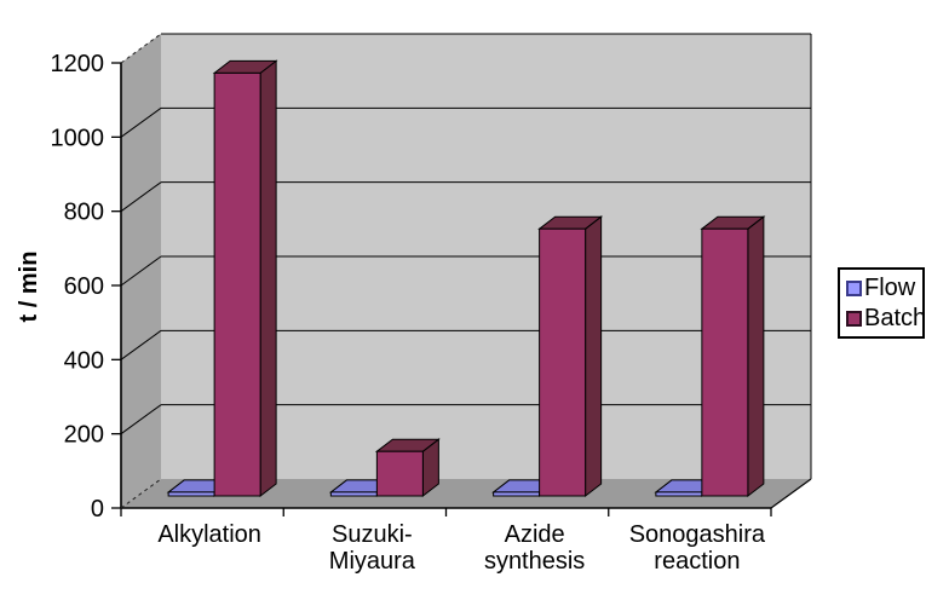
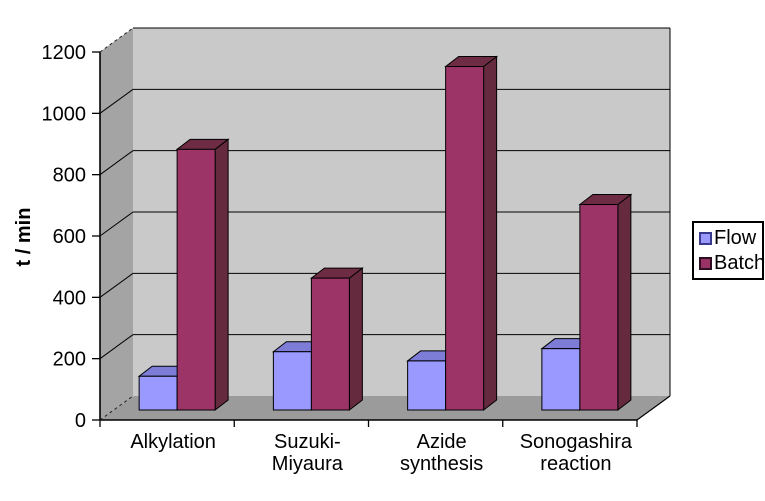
Flow/Alkylation: 10 -> 110
Batch/Alkylation: 1140 -> 850
Flow/Suzuki-Miyaura: 10 -> 190
Batch/Suzuki-Miyaura: 120 -> 430
Flow/Azide synthesis: 10 -> 160
Batch/Azide synthesis: 720 -> 1120
Flow/Sonogashira reaction: 10 -> 200
Batch/Sonogashira reaction: 720 -> 670
